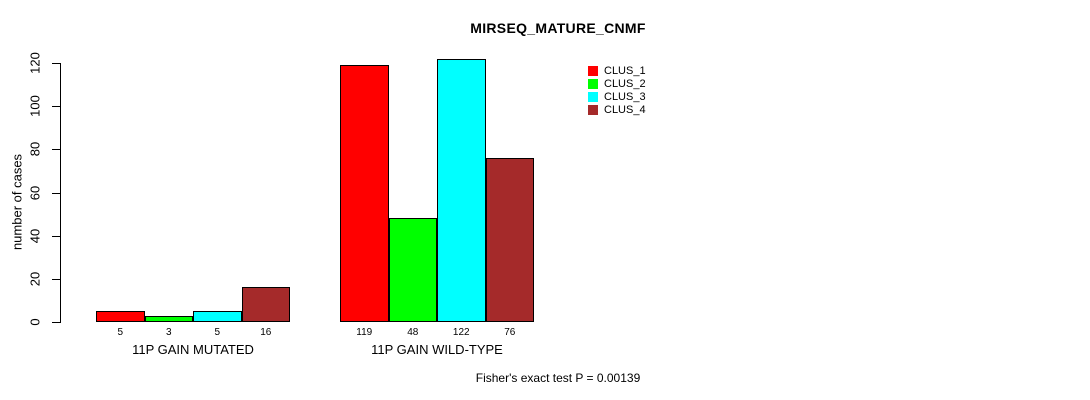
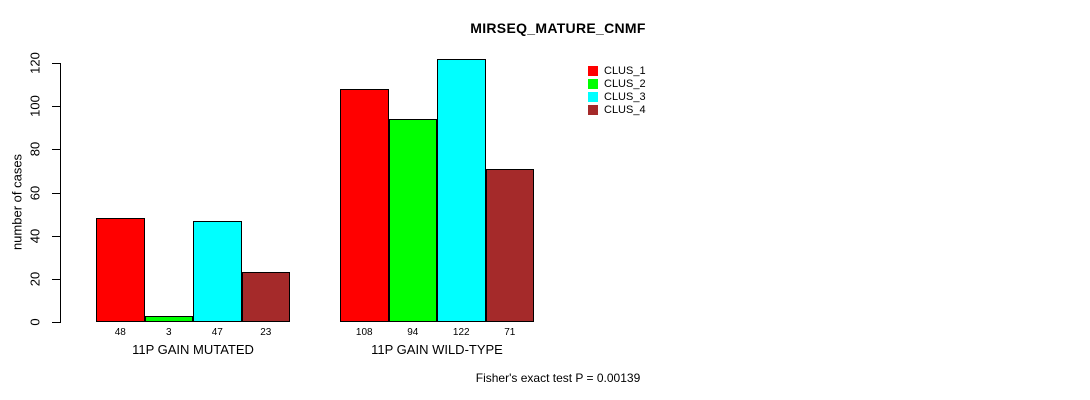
CLUS_1/11P GAIN MUTATED: 5 -> 48
CLUS_3/11P GAIN MUTATED: 5 -> 47
CLUS_4/11P GAIN MUTATED: 16 -> 23
CLUS_1/11P GAIN WILD-TYPE: 119 -> 108
CLUS_2/11P GAIN WILD-TYPE: 48 -> 94
CLUS_4/11P GAIN WILD-TYPE: 76 -> 71
